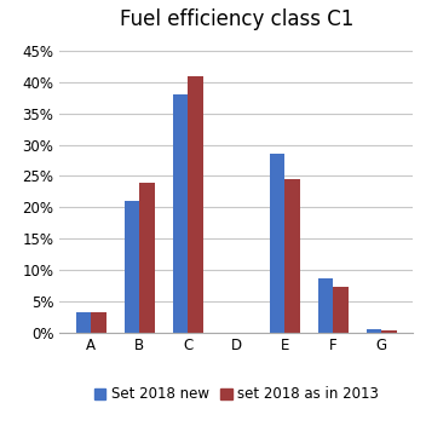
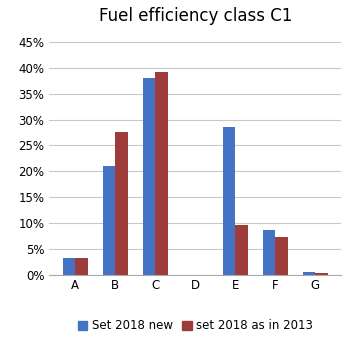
set 2018 as in 2013/B: 24.0% -> 27.6%
set 2018 as in 2013/C: 41.0% -> 39.2%
set 2018 as in 2013/E: 24.5% -> 9.6%
